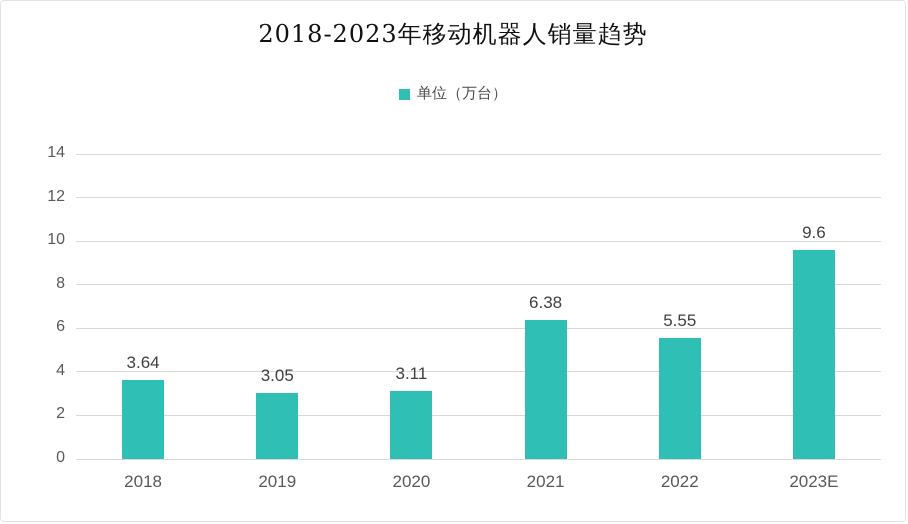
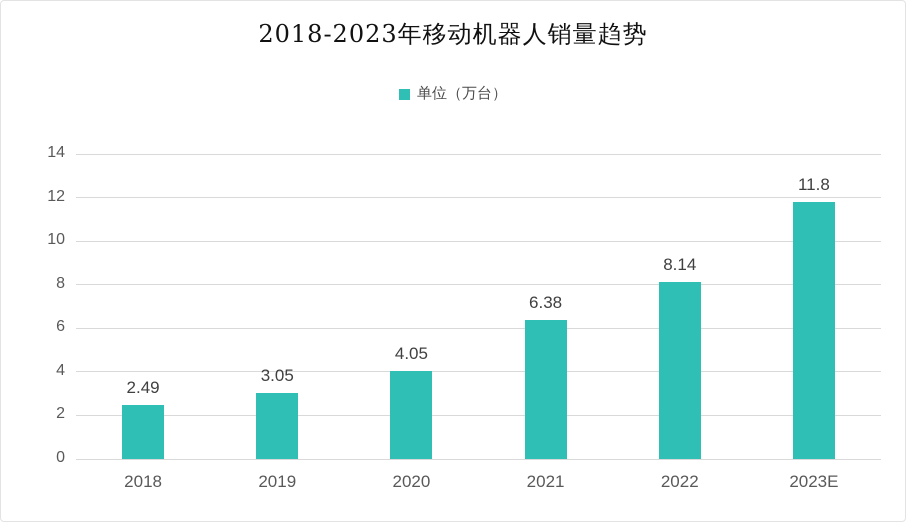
2018: 3.64 -> 2.49
2020: 3.11 -> 4.05
2022: 5.55 -> 8.14
2023E: 9.6 -> 11.8
